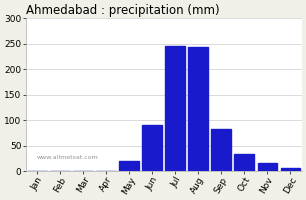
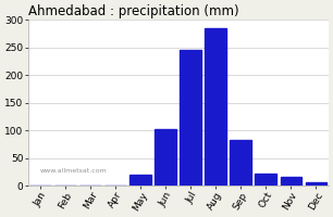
Jun: 90 -> 103
Aug: 244 -> 285
Oct: 34 -> 22
